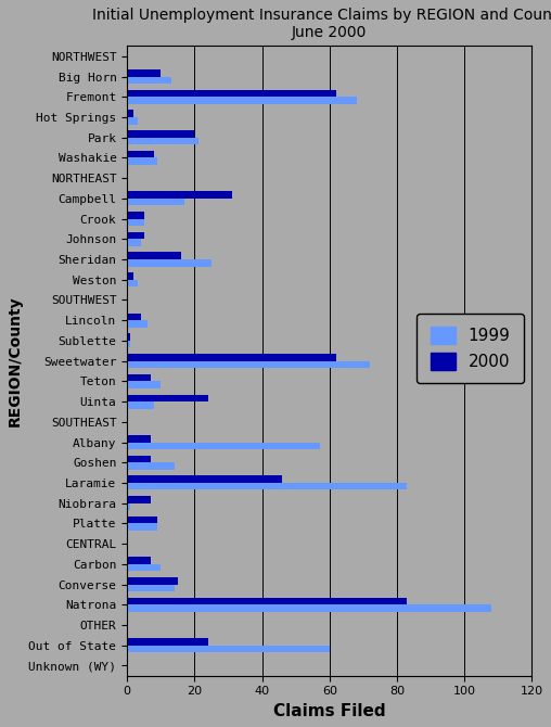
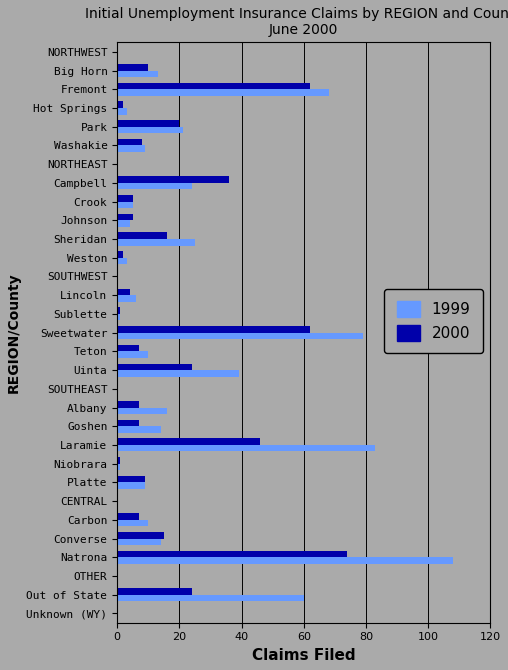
2000/Campbell: 31 -> 36
1999/Campbell: 17 -> 24
1999/Sweetwater: 72 -> 79
1999/Uinta: 8 -> 39
1999/Albany: 57 -> 16
2000/Niobrara: 7 -> 1
2000/Natrona: 83 -> 74
